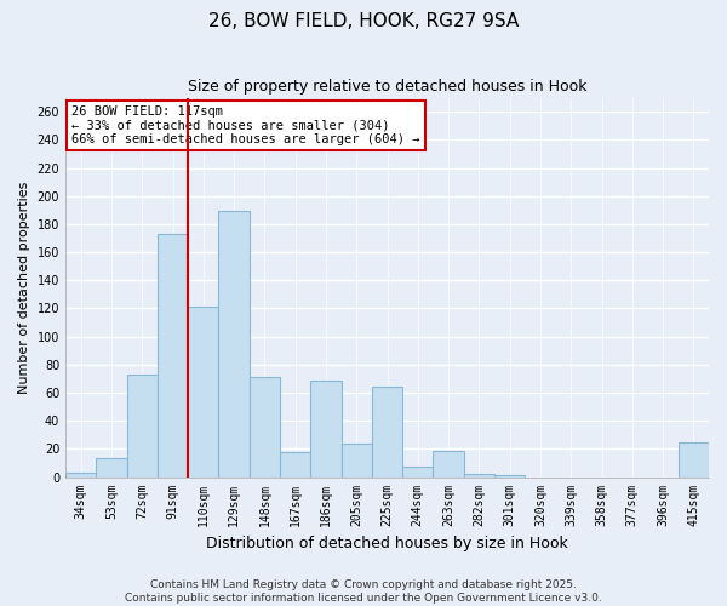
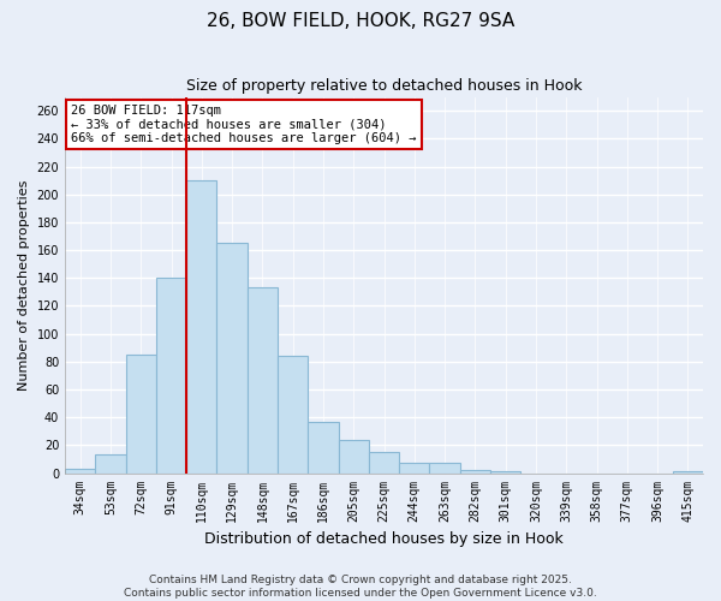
72sqm: 73 -> 85
91sqm: 173 -> 140
110sqm: 121 -> 210
129sqm: 189 -> 165
148sqm: 71 -> 133
167sqm: 18 -> 84
186sqm: 69 -> 37
225sqm: 64 -> 15
263sqm: 19 -> 7
415sqm: 25 -> 1
